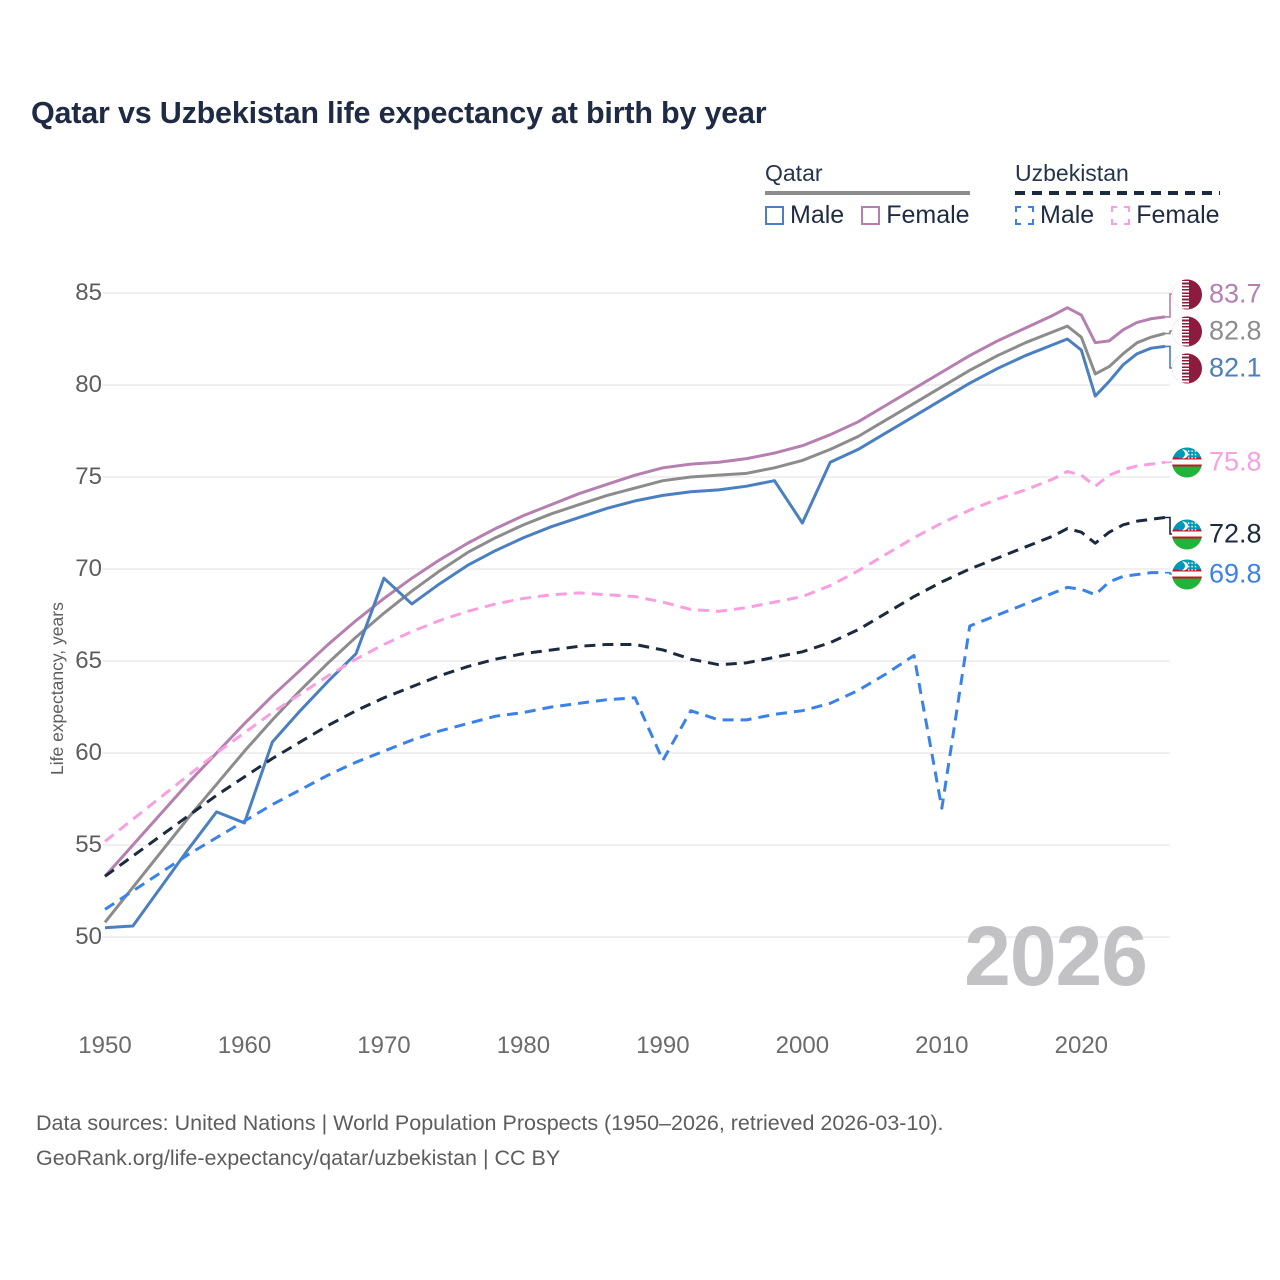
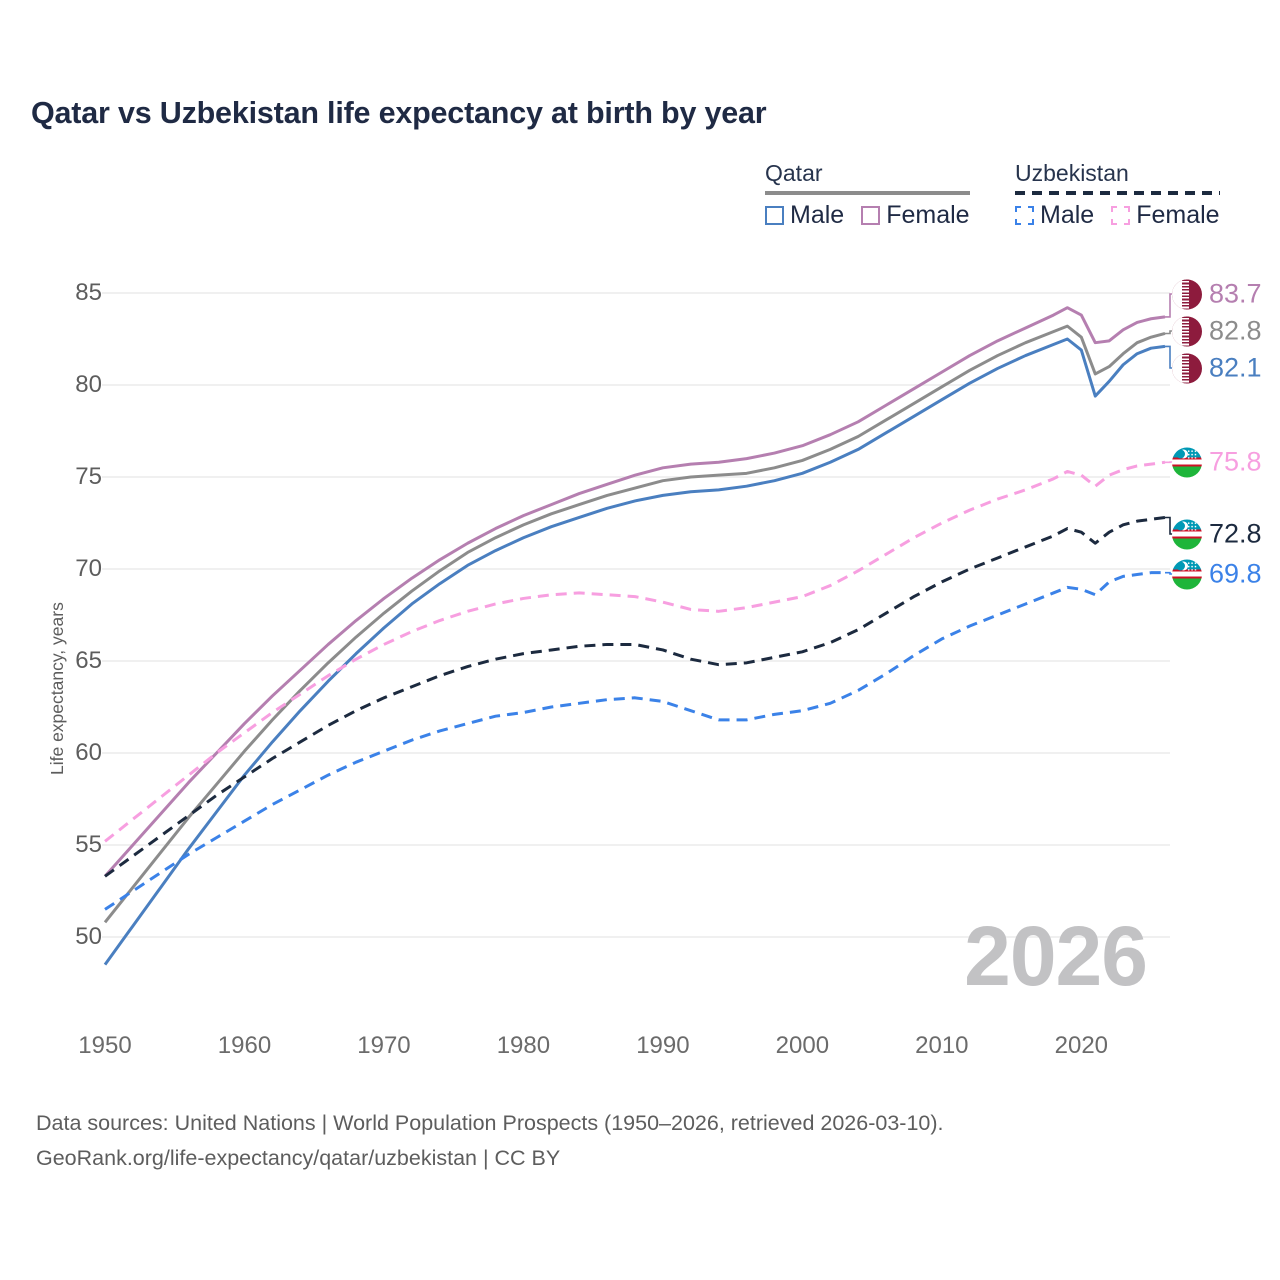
Qatar Male/1950: 50.5 -> 48.5
Qatar Male/1960: 56.2 -> 58.8
Qatar Male/1970: 69.5 -> 66.8
Uzbekistan Male/1990: 59.6 -> 62.8
Qatar Male/2000: 72.5 -> 75.2
Uzbekistan Male/2010: 57.0 -> 66.2
